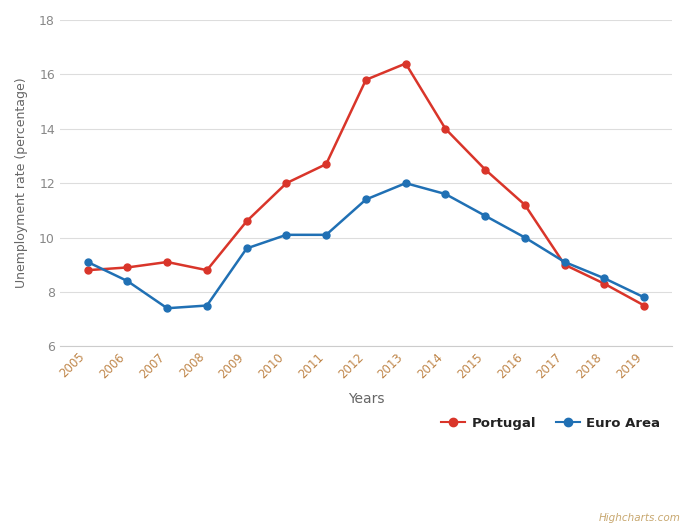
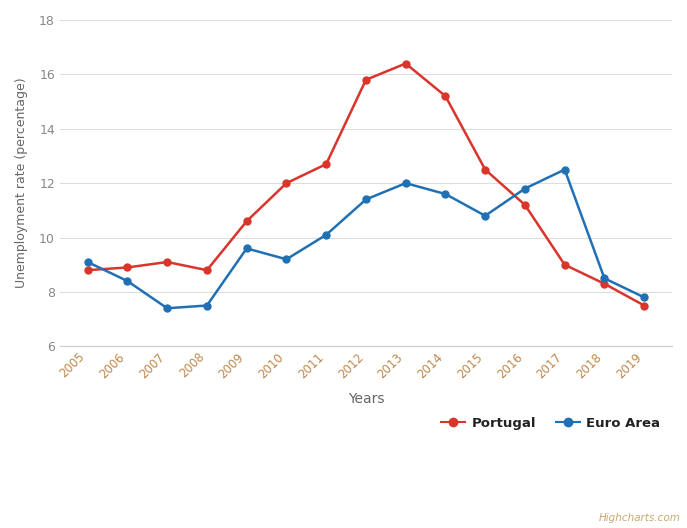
Euro Area/2010: 10.1 -> 9.2
Portugal/2014: 14.0 -> 15.2
Euro Area/2016: 10.0 -> 11.8
Euro Area/2017: 9.1 -> 12.5
